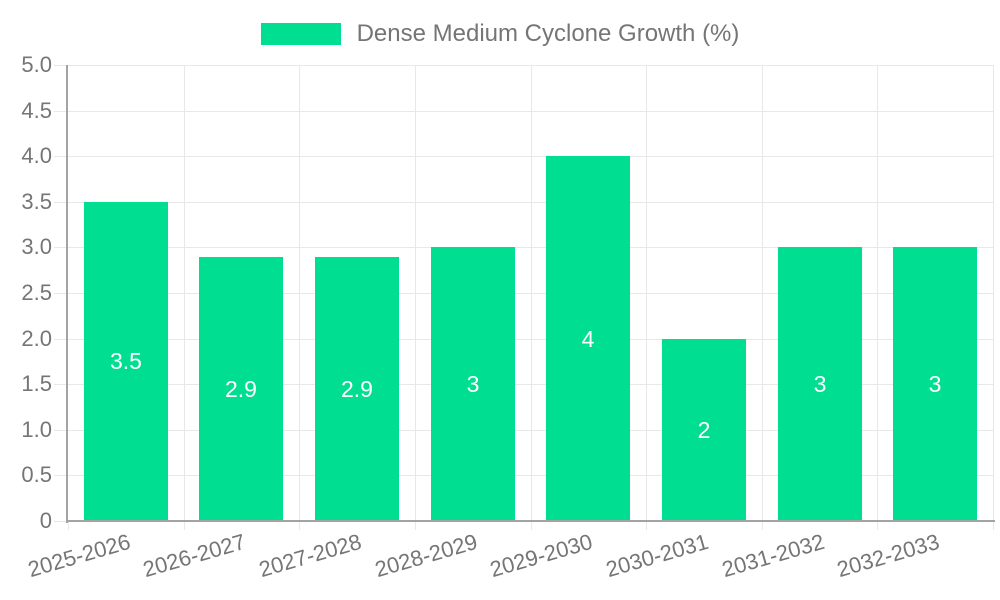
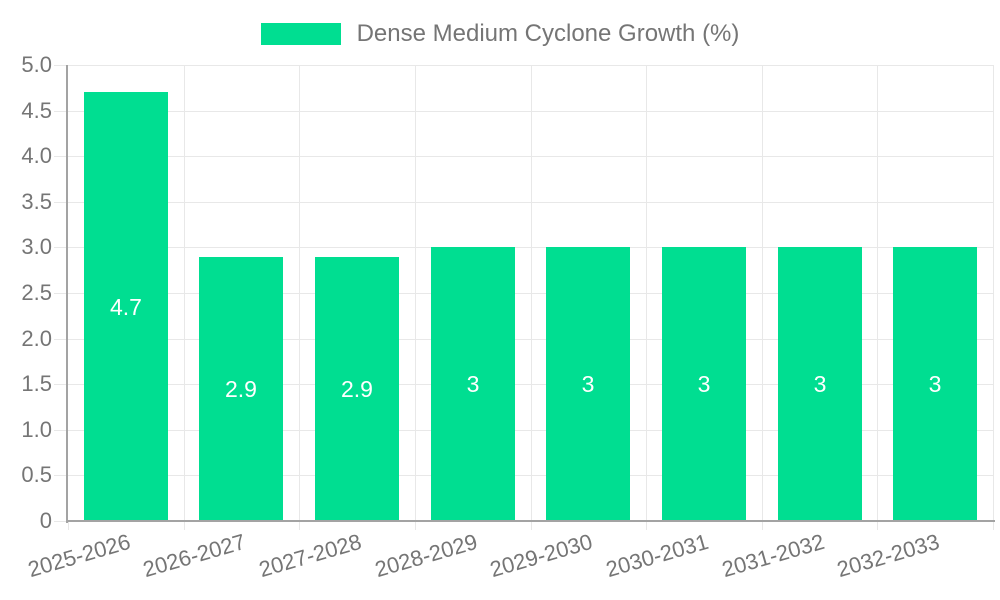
2025-2026: 3.5 -> 4.7
2029-2030: 4 -> 3
2030-2031: 2 -> 3
